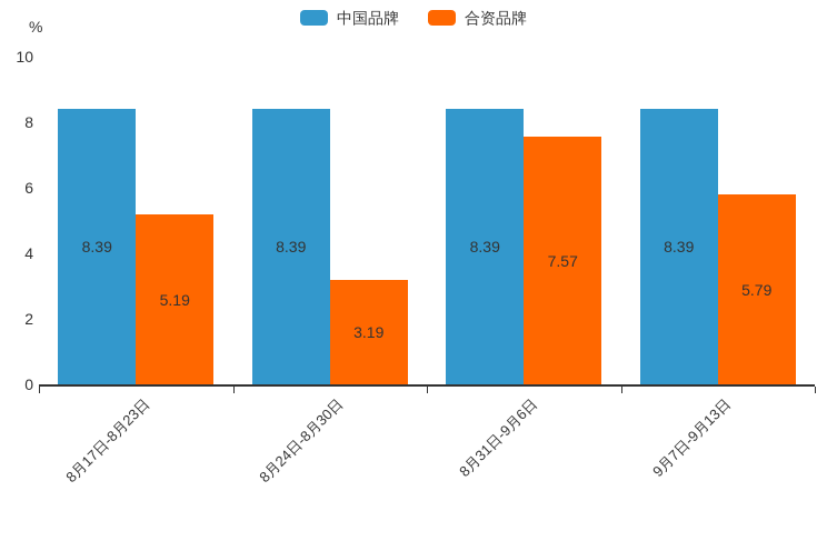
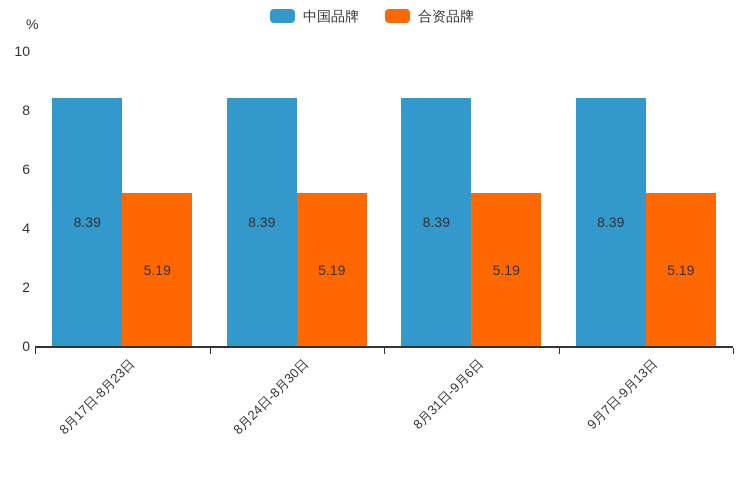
合资品牌/8月24日-8月30日: 3.19 -> 5.19
合资品牌/8月31日-9月6日: 7.57 -> 5.19
合资品牌/9月7日-9月13日: 5.79 -> 5.19
